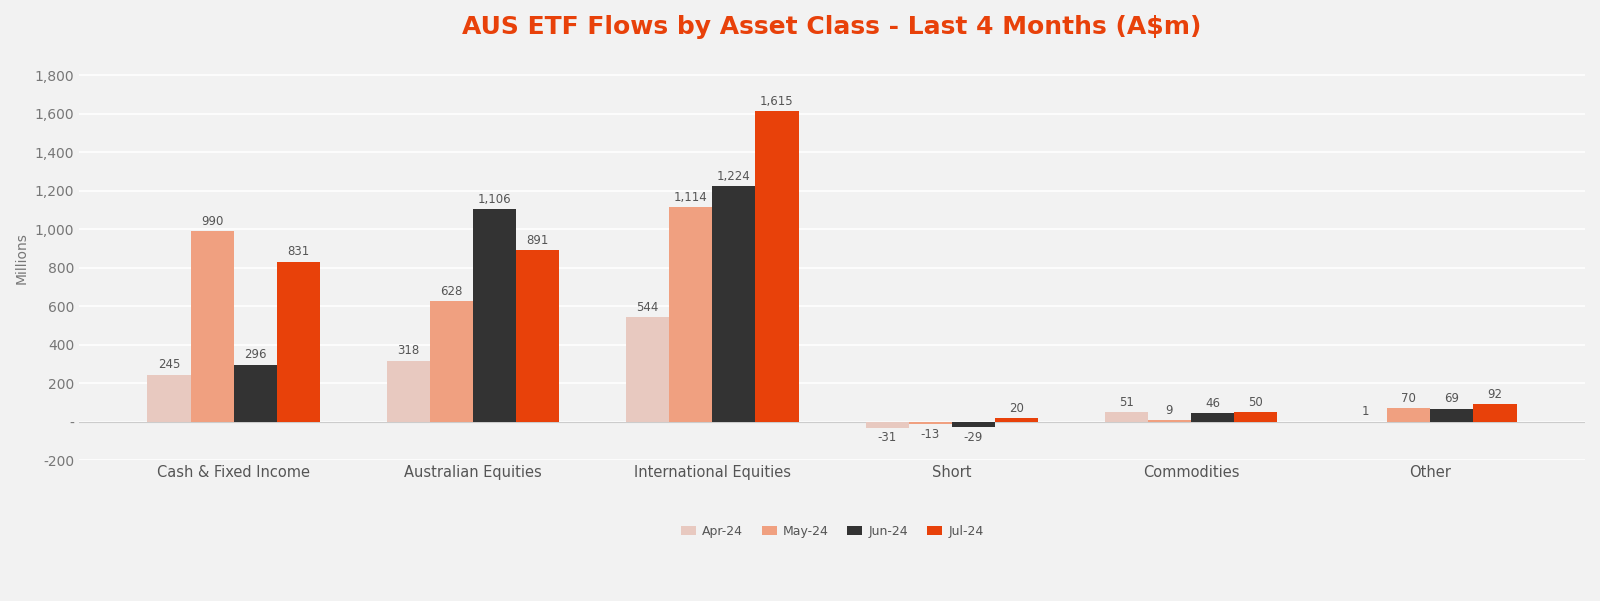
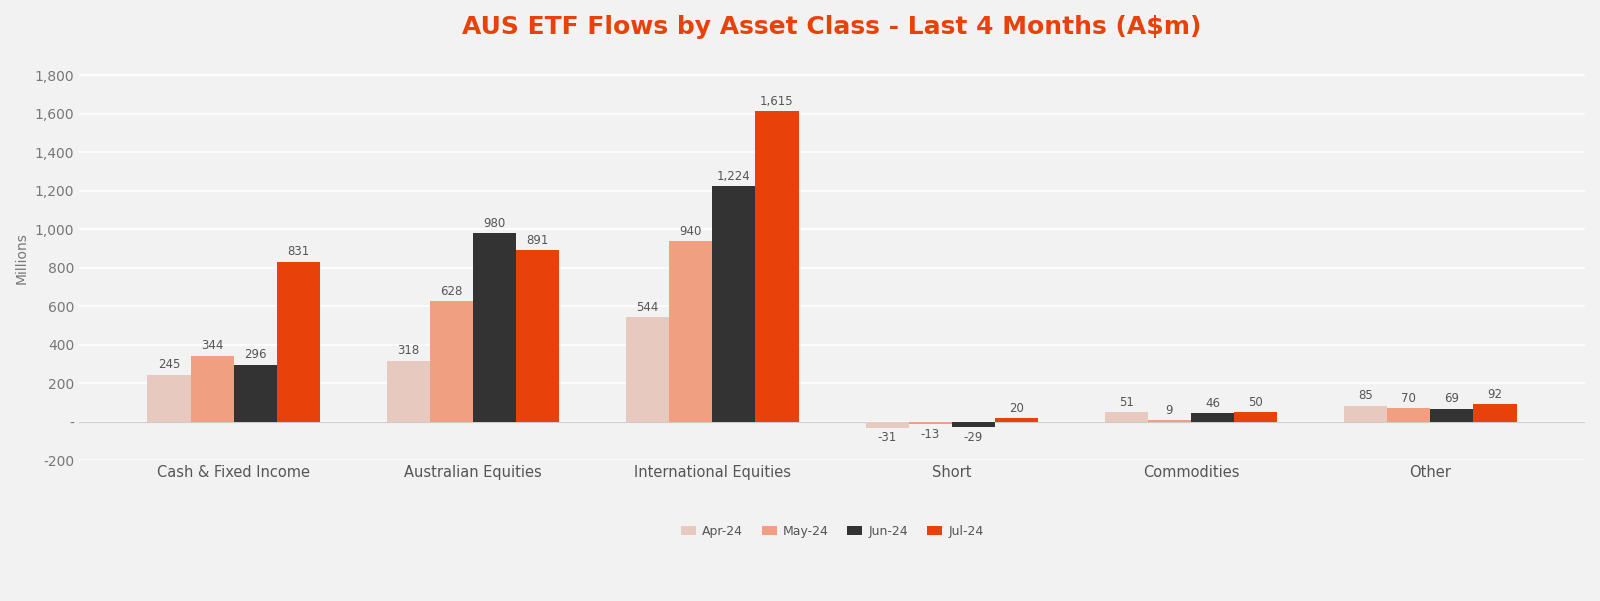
May-24/Cash & Fixed Income: 990 -> 344
Jun-24/Australian Equities: 1,106 -> 980
May-24/International Equities: 1,114 -> 940
Apr-24/Other: 1 -> 85
